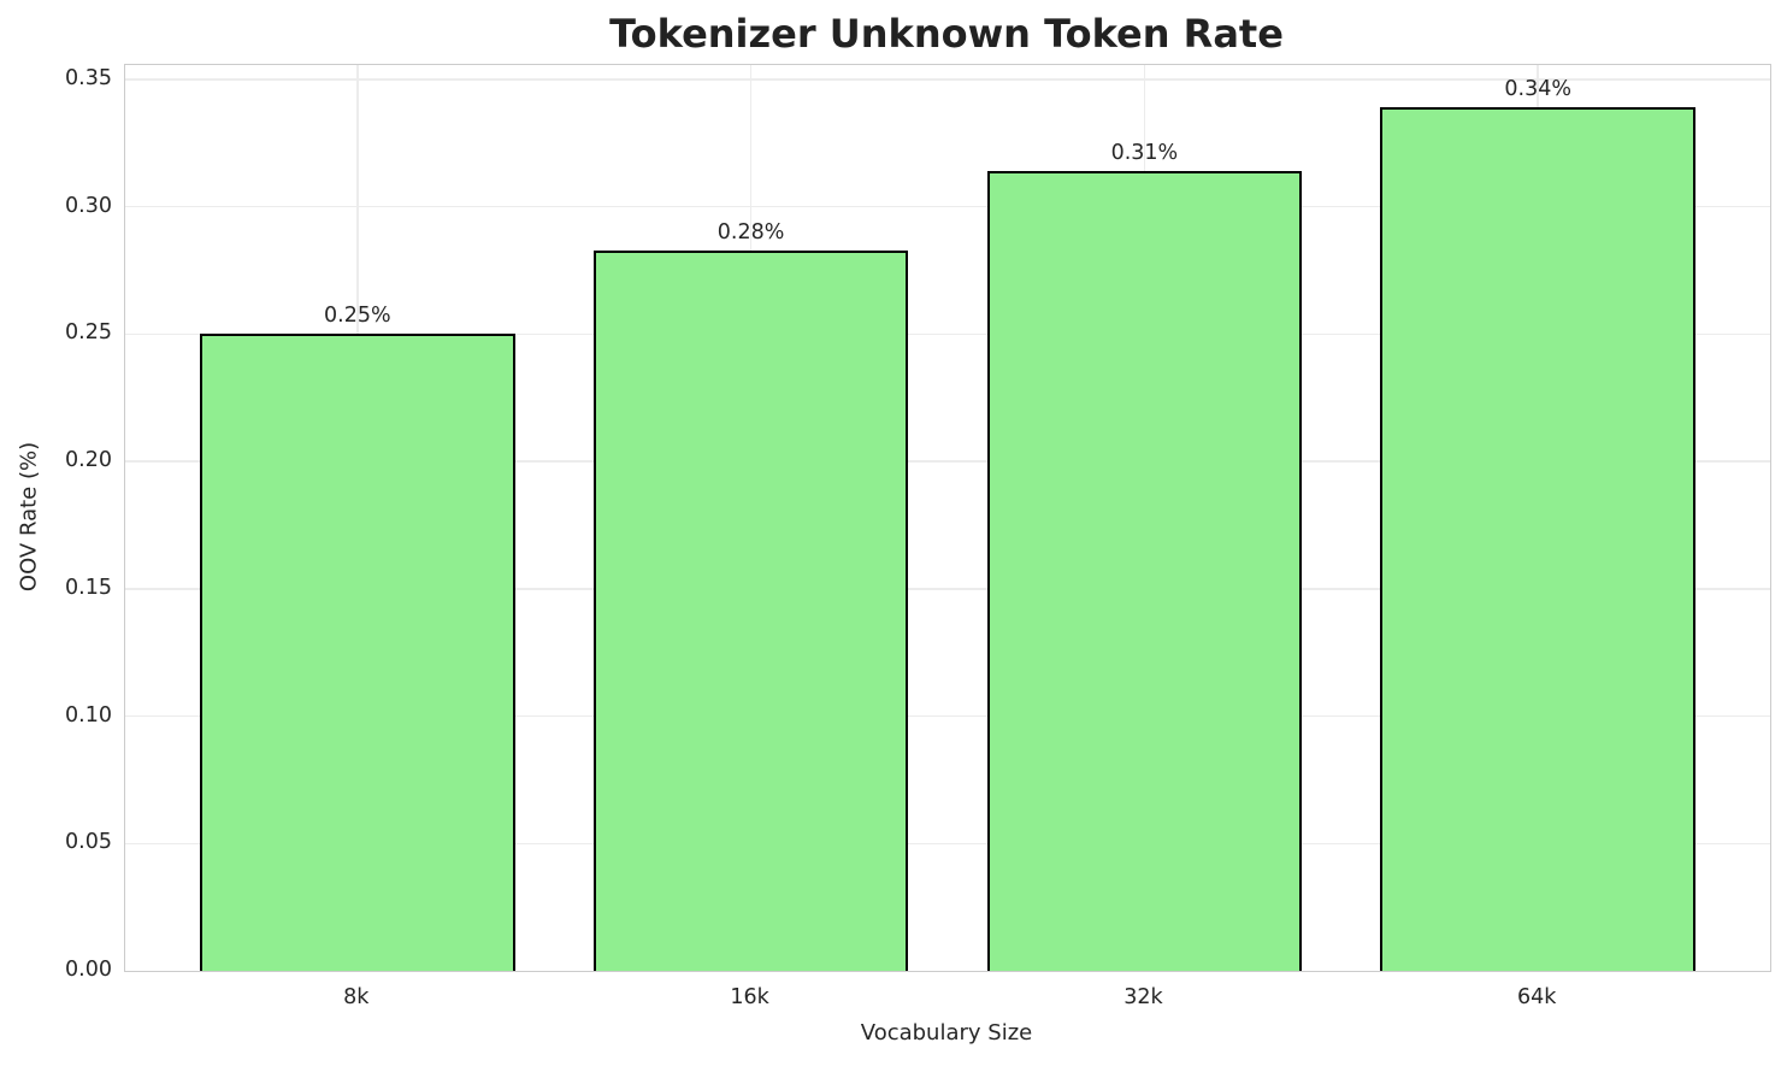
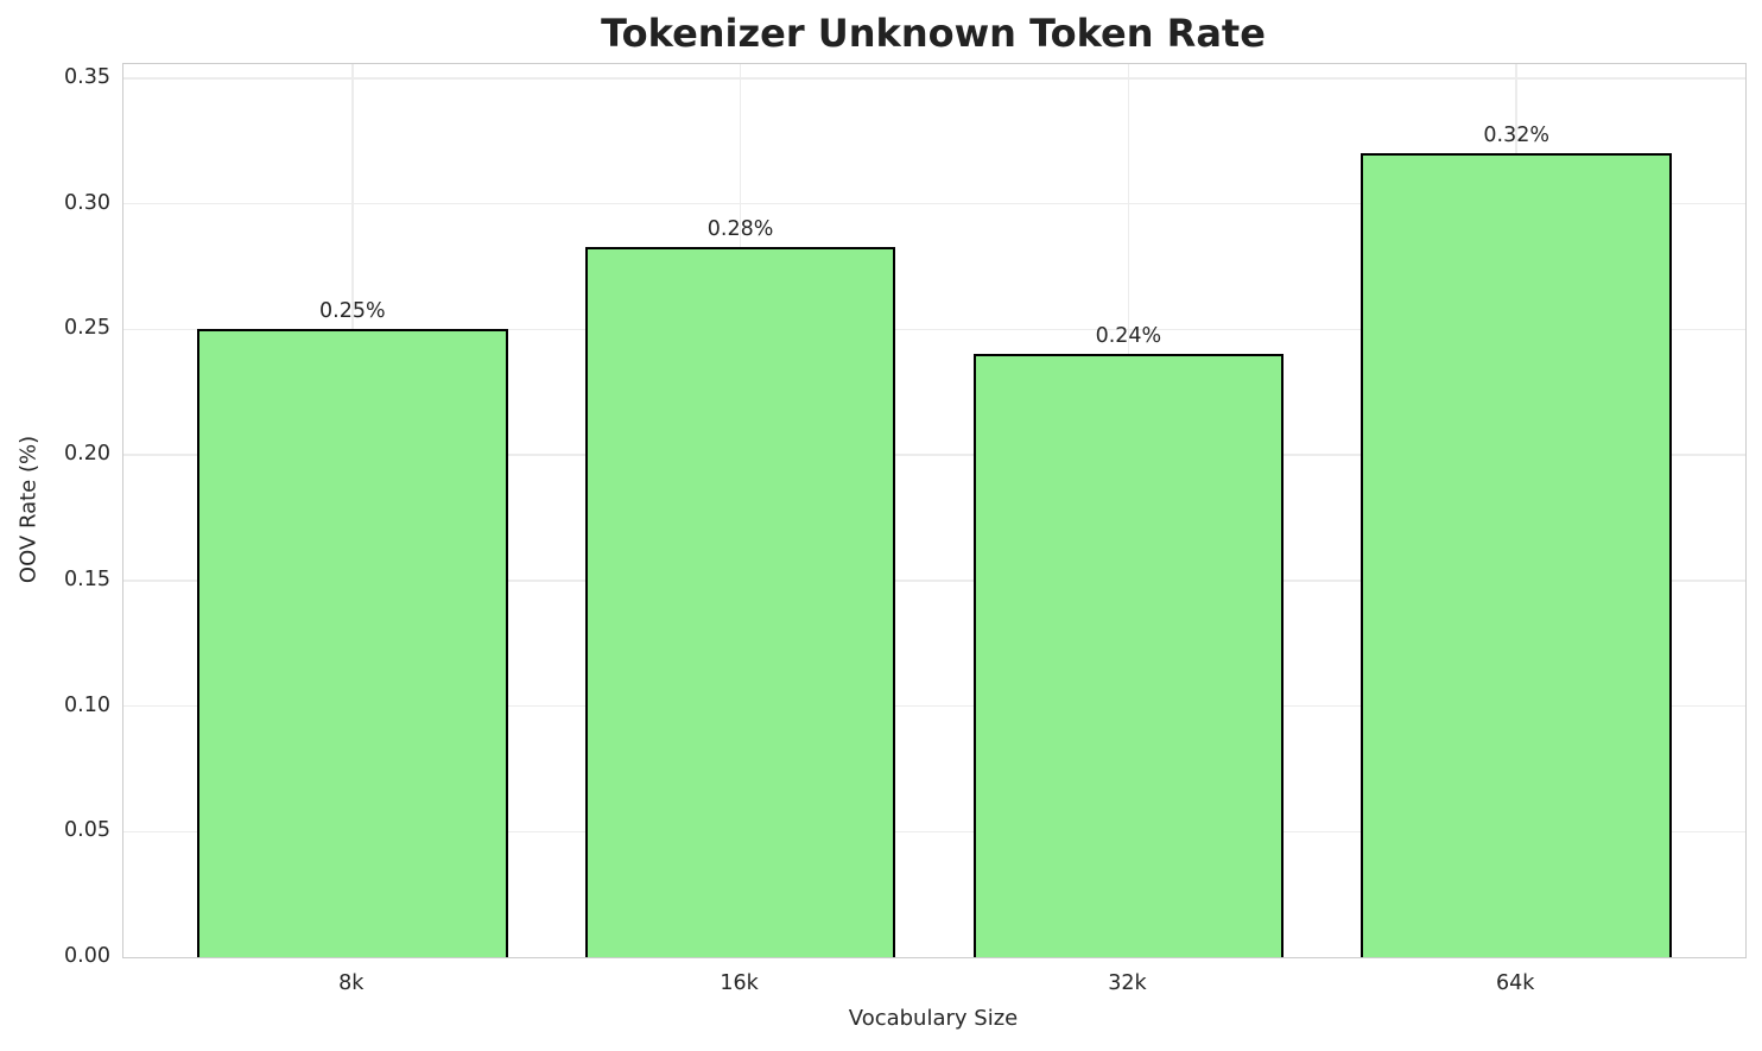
32k: 0.31% -> 0.24%
64k: 0.34% -> 0.32%
